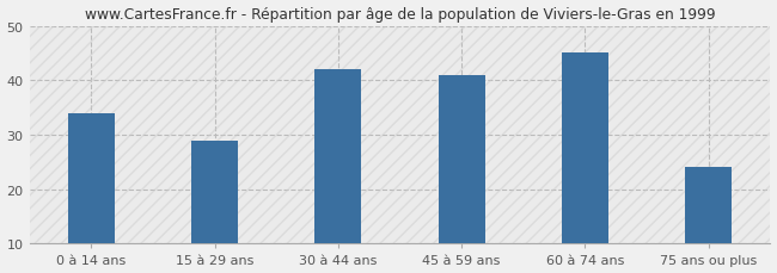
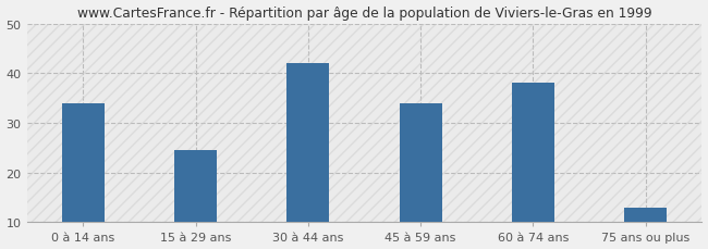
15 à 29 ans: 29.0 -> 24.5
45 à 59 ans: 41.0 -> 34.0
60 à 74 ans: 45.0 -> 38.0
75 ans ou plus: 24.0 -> 13.0
